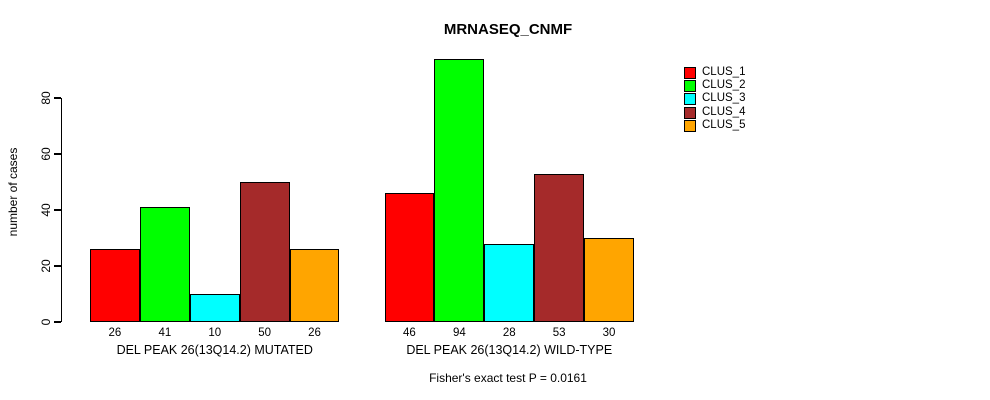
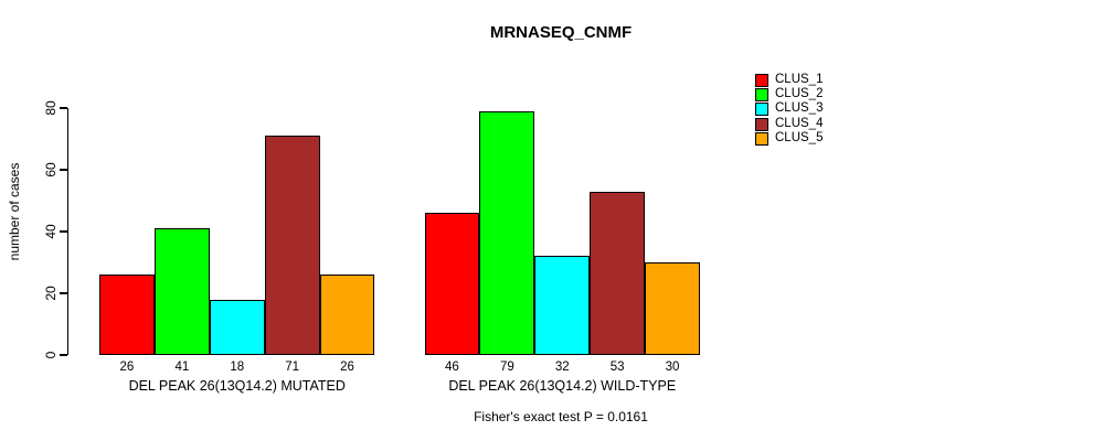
CLUS_3/DEL PEAK 26(13Q14.2) MUTATED: 10 -> 18
CLUS_4/DEL PEAK 26(13Q14.2) MUTATED: 50 -> 71
CLUS_2/DEL PEAK 26(13Q14.2) WILD-TYPE: 94 -> 79
CLUS_3/DEL PEAK 26(13Q14.2) WILD-TYPE: 28 -> 32
